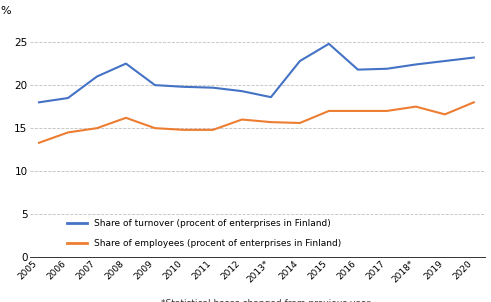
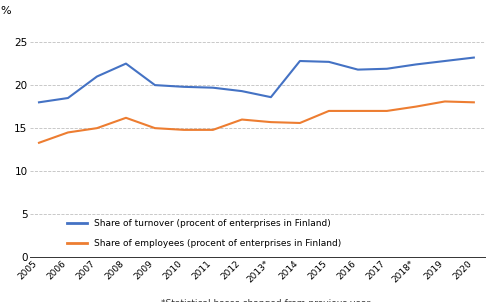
Share of turnover (procent of enterprises in Finland)/2015: 24.8 -> 22.7
Share of employees (procent of enterprises in Finland)/2019: 16.6 -> 18.1
